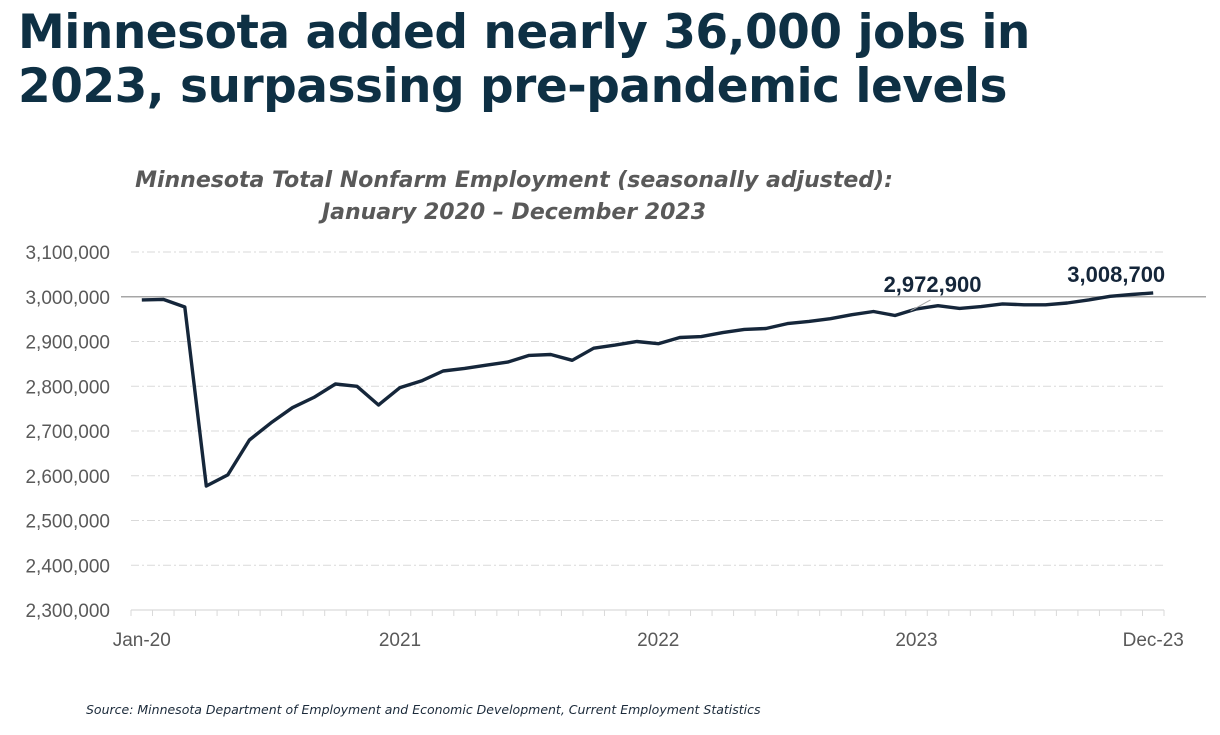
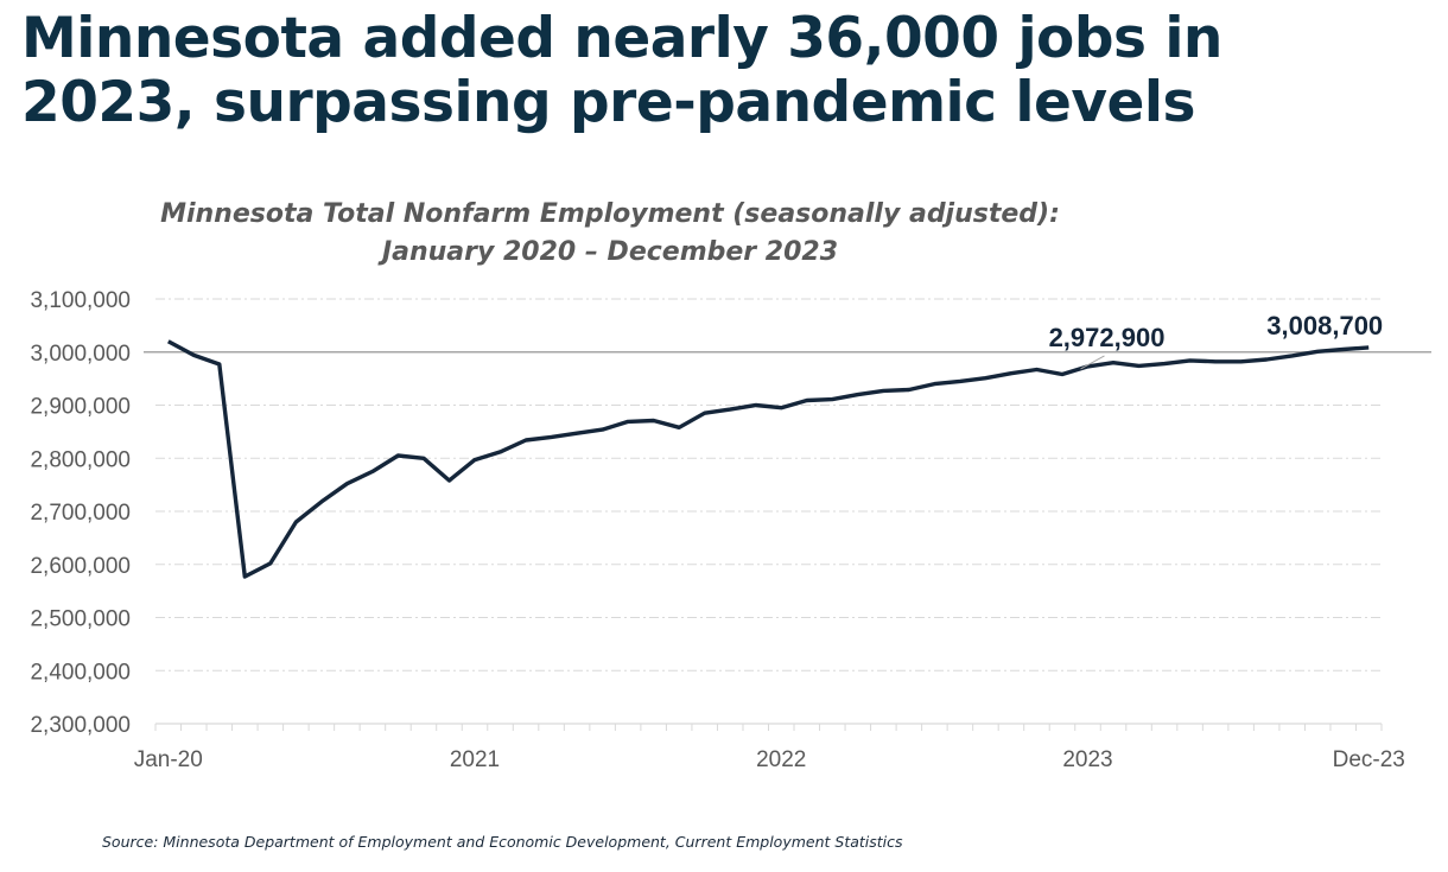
Jan-20: 2990000 -> 3020000
